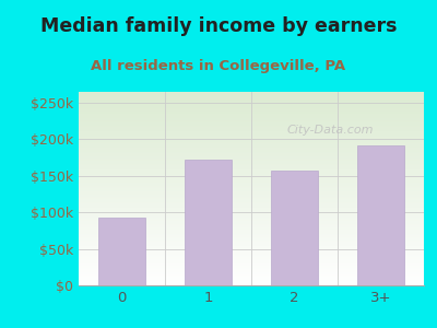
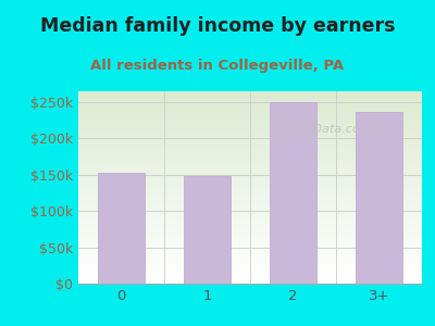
0: $93k -> $152k
1: $172k -> $148k
2: $157k -> $250k
3+: $191k -> $236k
